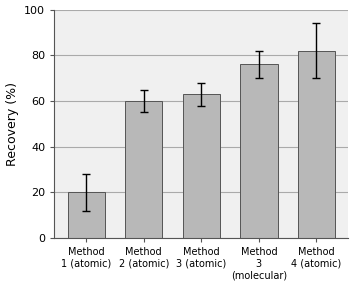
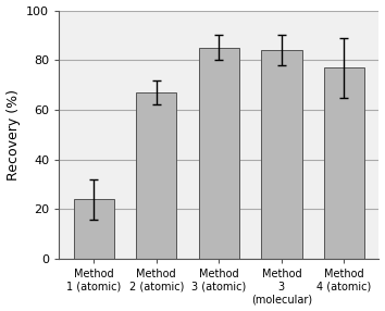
Method 1 (atomic): 20 -> 24
Method 2 (atomic): 60 -> 67
Method 3 (atomic): 63 -> 85
Method 3 (molecular): 76 -> 84
Method 4 (atomic): 82 -> 77
